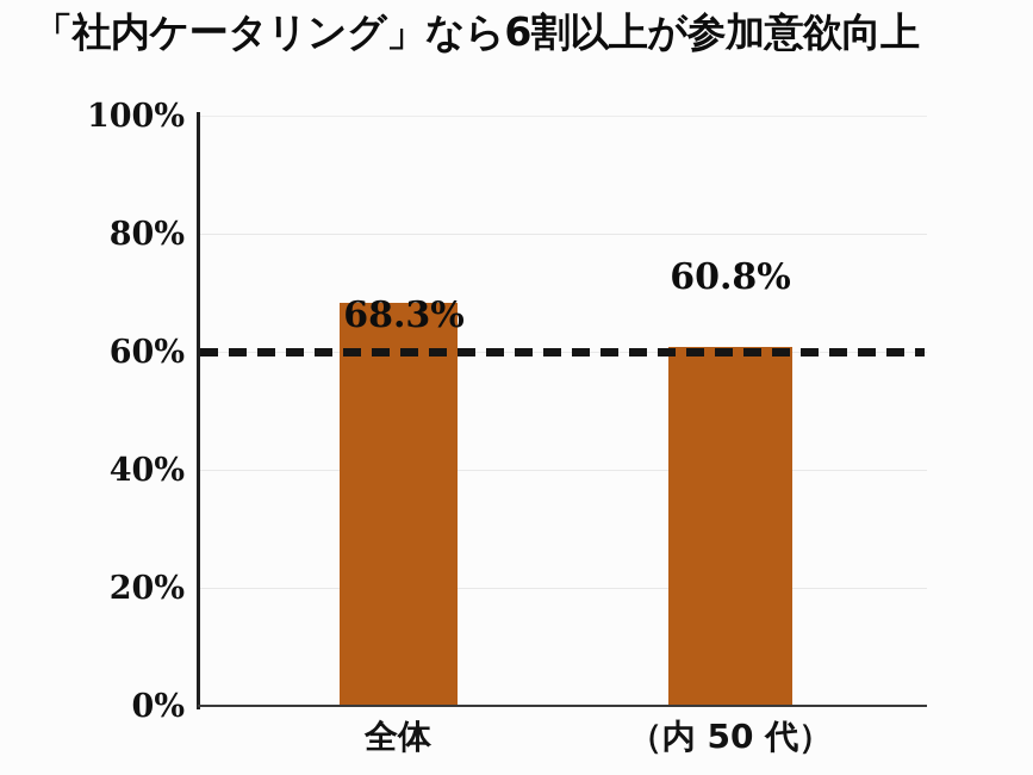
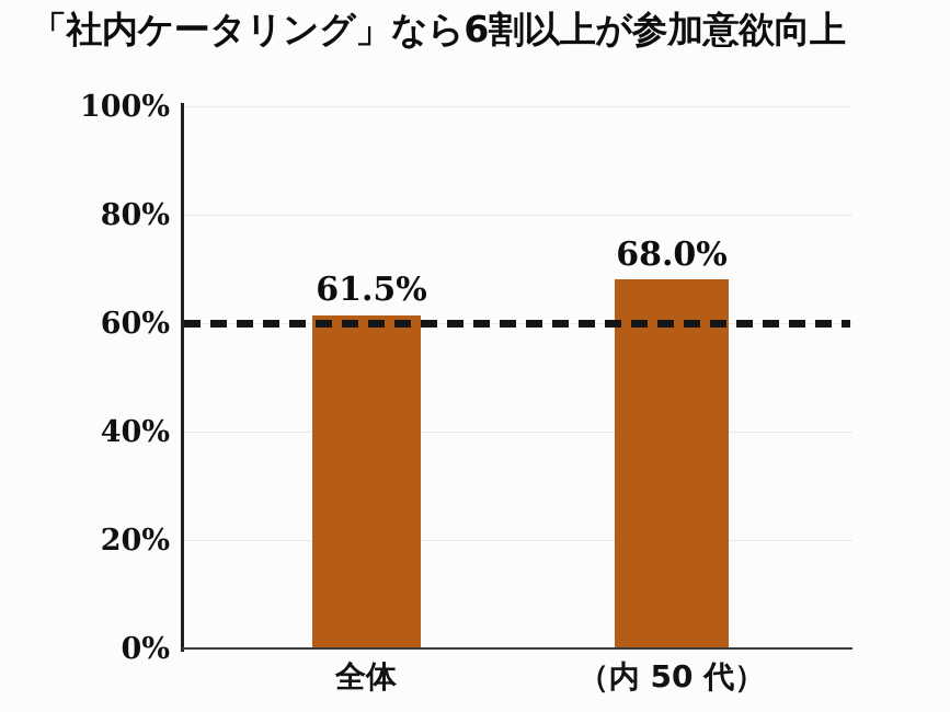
全体: 68.3% -> 61.5%
（内 50 代）: 60.8% -> 68.0%
